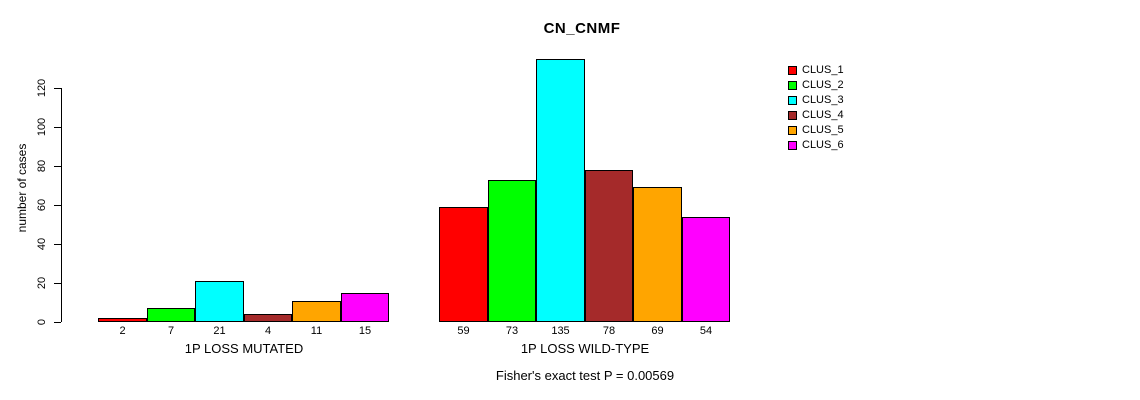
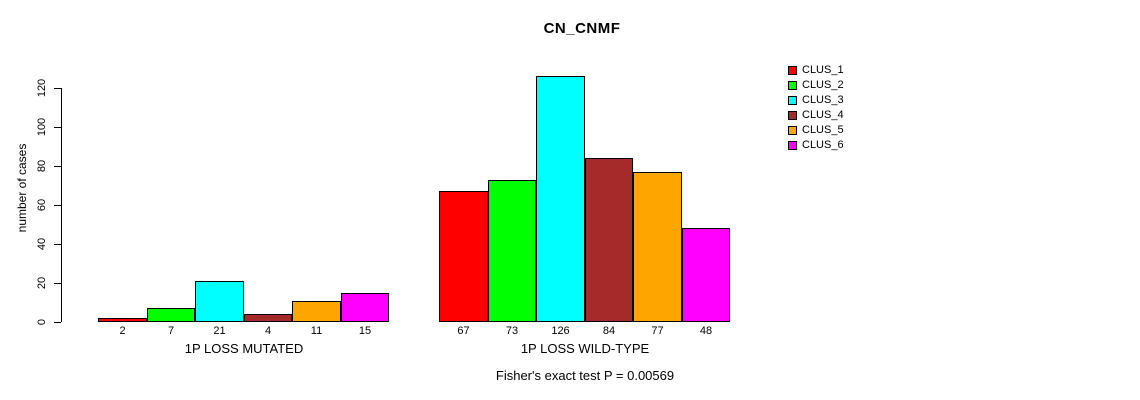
CLUS_1/1P LOSS WILD-TYPE: 59 -> 67
CLUS_3/1P LOSS WILD-TYPE: 135 -> 126
CLUS_4/1P LOSS WILD-TYPE: 78 -> 84
CLUS_5/1P LOSS WILD-TYPE: 69 -> 77
CLUS_6/1P LOSS WILD-TYPE: 54 -> 48
